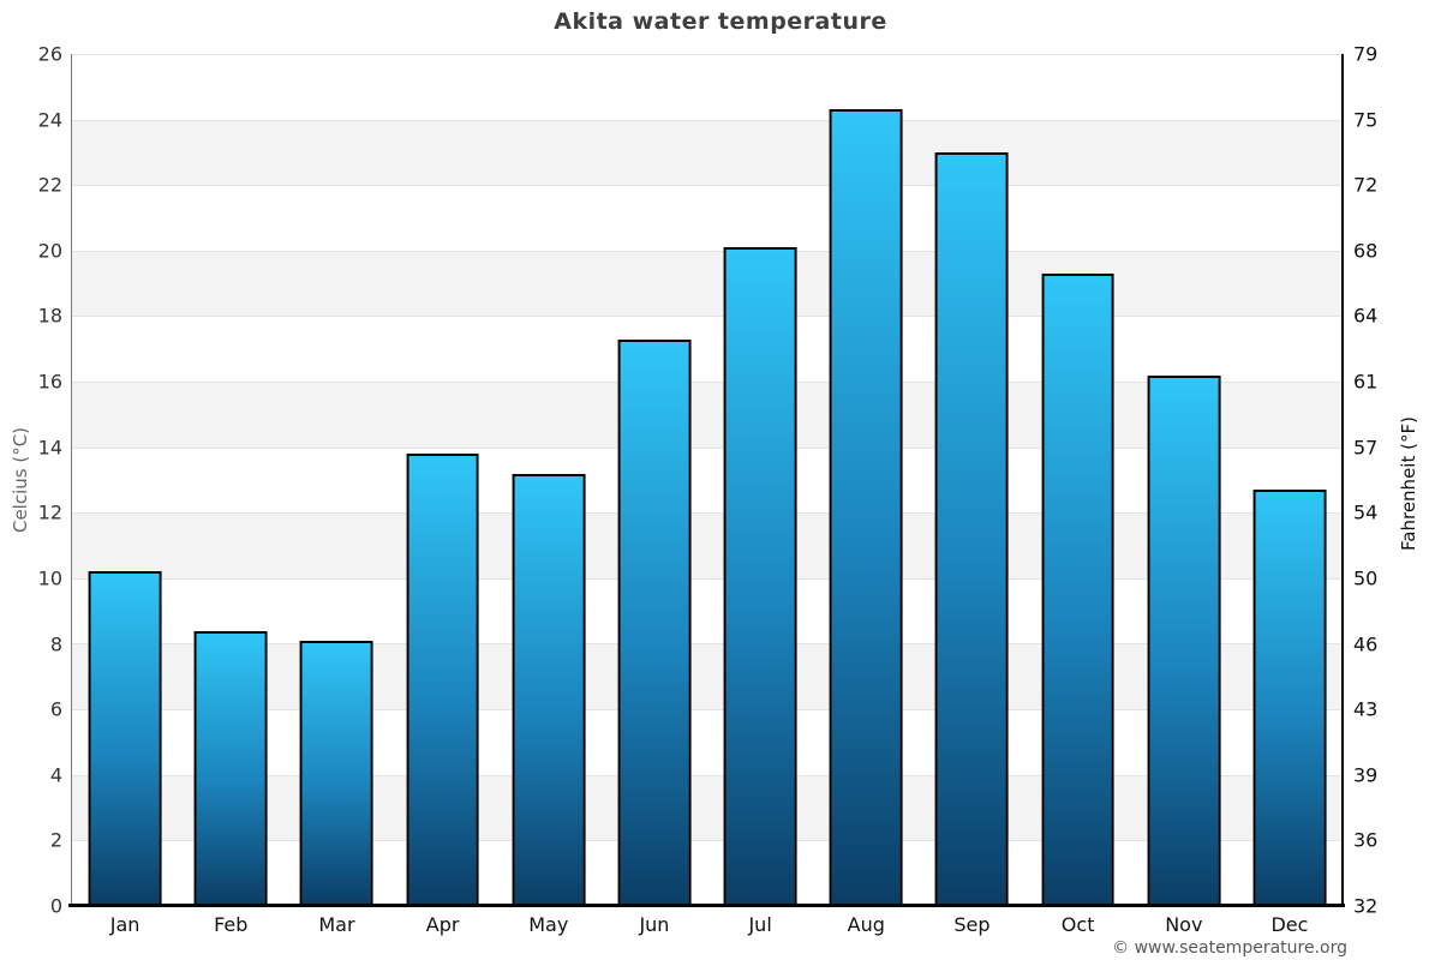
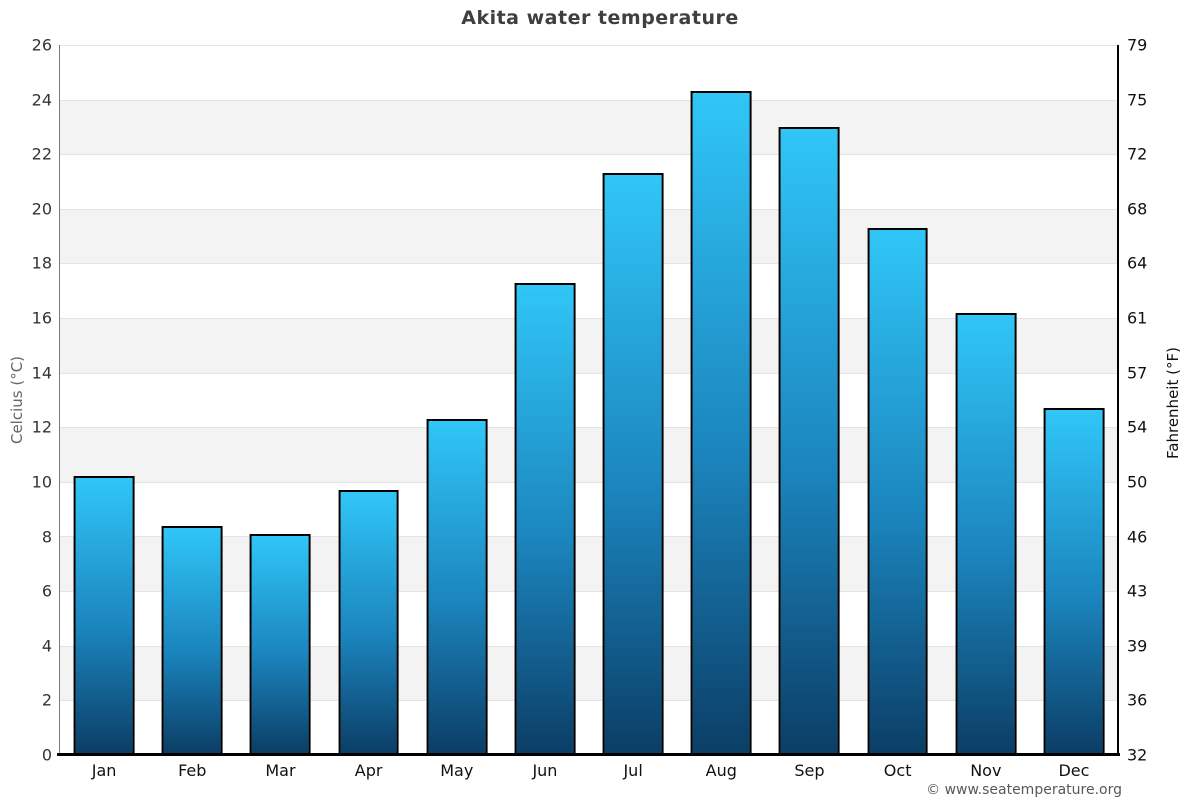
Apr: 13.8 -> 9.7
May: 13.2 -> 12.3
Jul: 20.1 -> 21.3
